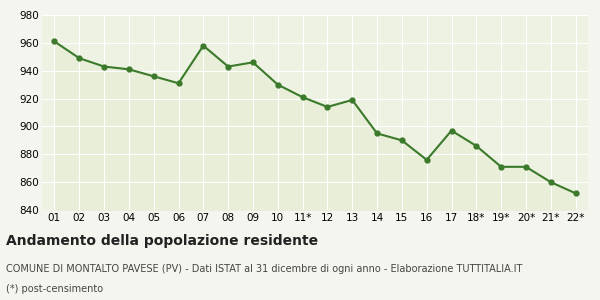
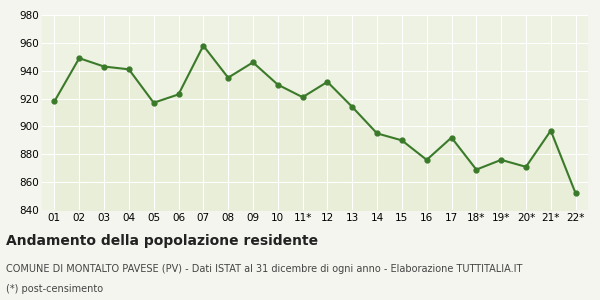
01: 961 -> 918
05: 936 -> 917
06: 931 -> 923
08: 943 -> 935
12: 914 -> 932
13: 919 -> 914
17: 897 -> 892
18*: 886 -> 869
19*: 871 -> 876
21*: 860 -> 897
